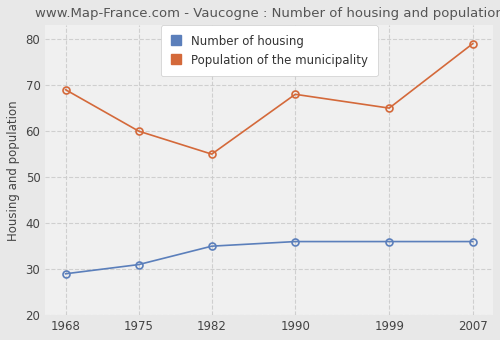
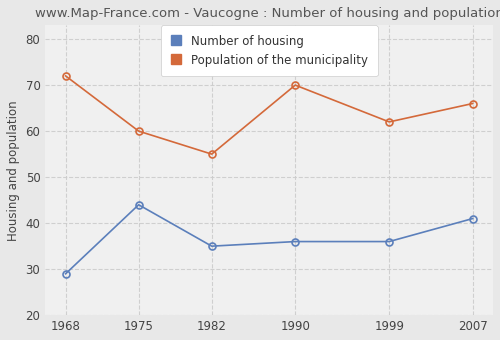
Population of the municipality/1968: 69 -> 72
Number of housing/1975: 31 -> 44
Population of the municipality/1990: 68 -> 70
Population of the municipality/1999: 65 -> 62
Number of housing/2007: 36 -> 41
Population of the municipality/2007: 79 -> 66
